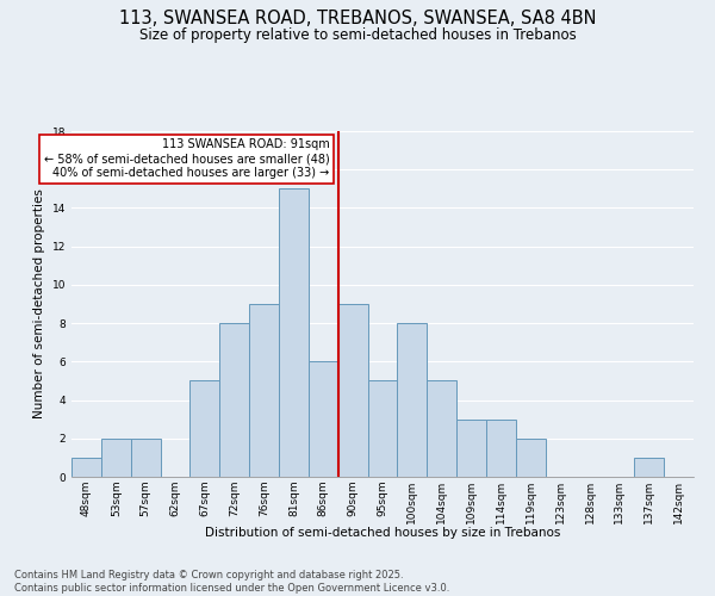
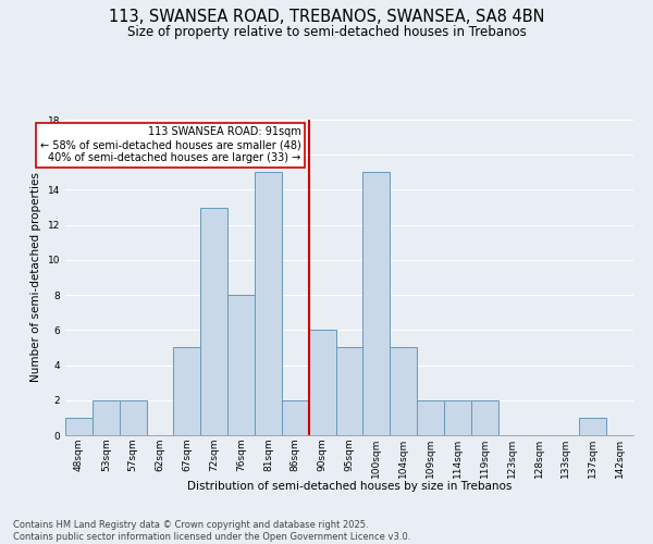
72sqm: 8 -> 13
76sqm: 9 -> 8
86sqm: 6 -> 2
90sqm: 9 -> 6
100sqm: 8 -> 15
109sqm: 3 -> 2
114sqm: 3 -> 2
